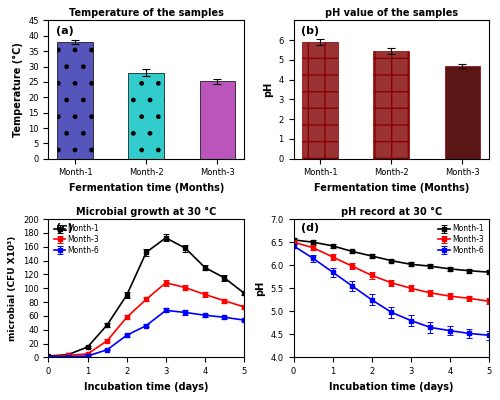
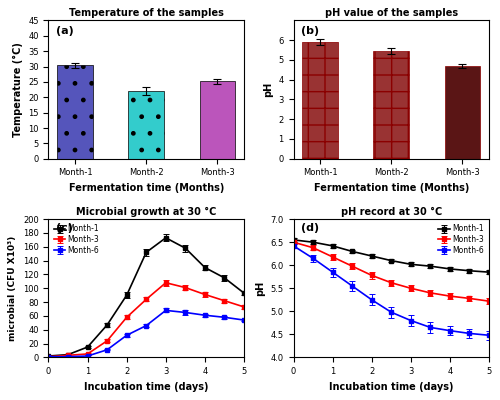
Temperature of the samples/Month-1: 38.0 -> 30.5
Temperature of the samples/Month-2: 28.0 -> 22.0
